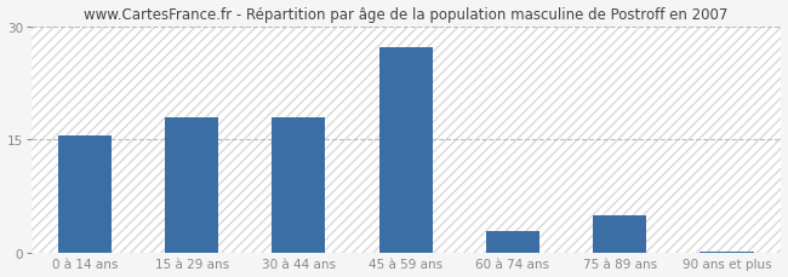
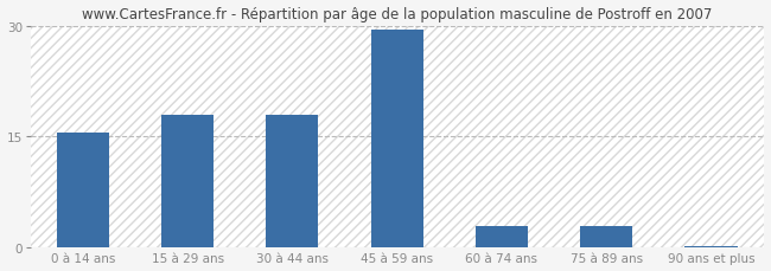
45 à 59 ans: 27.2 -> 29.5
75 à 89 ans: 5.0 -> 3.0
